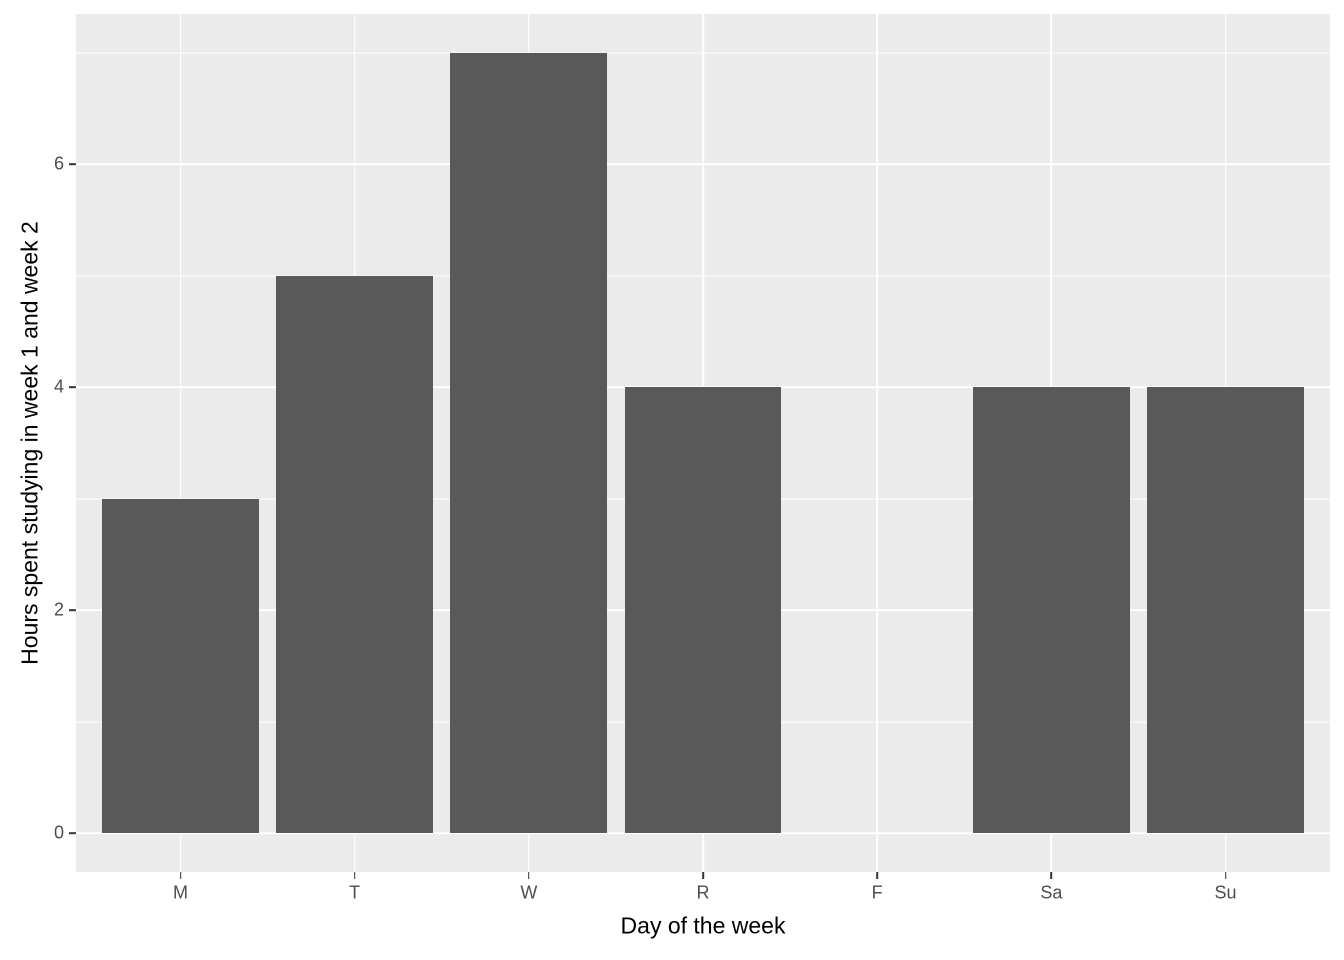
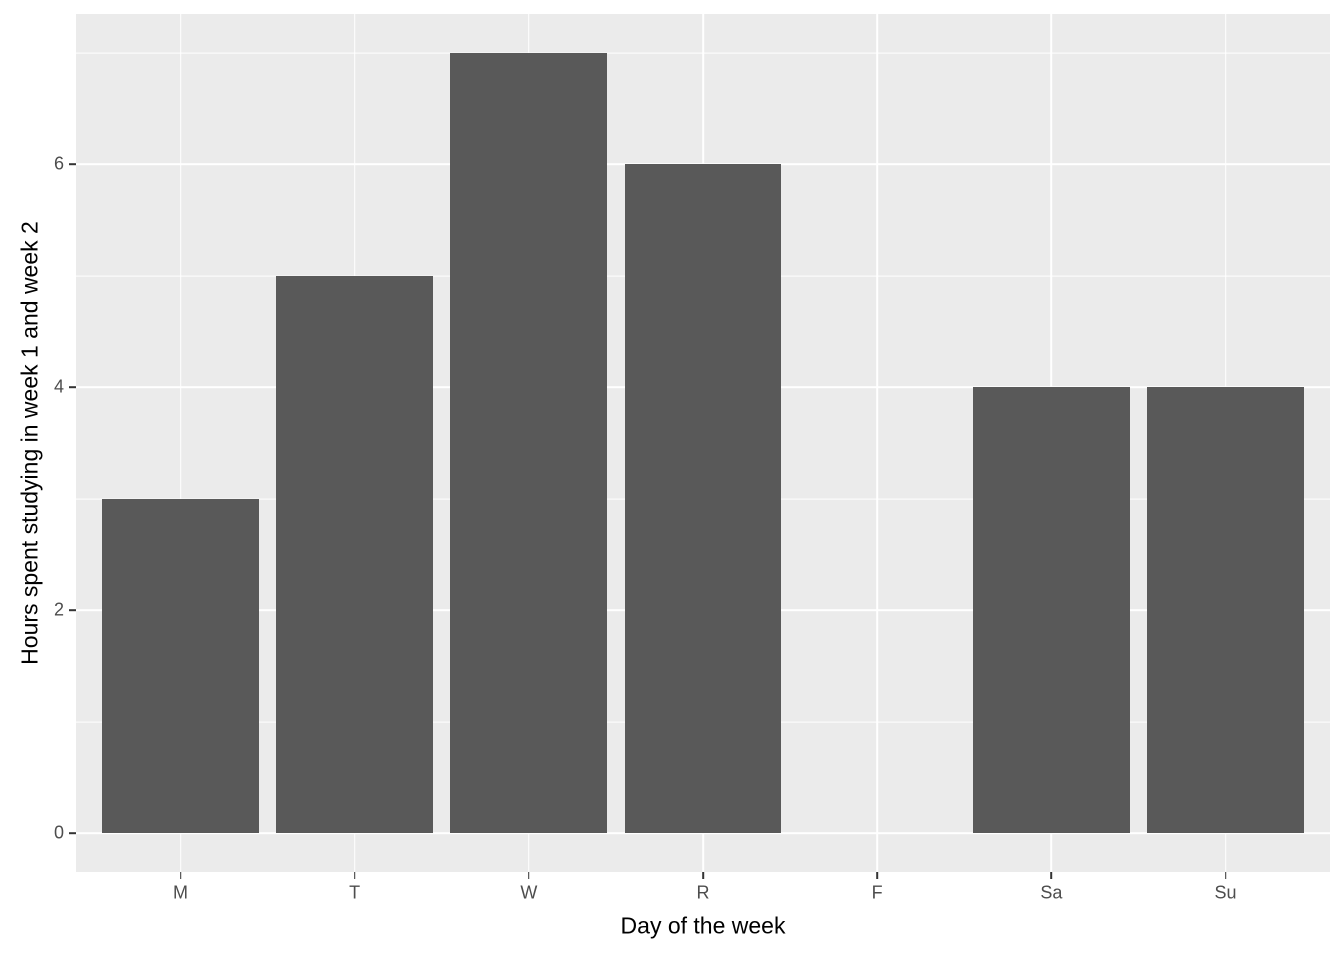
R: 4 -> 6
